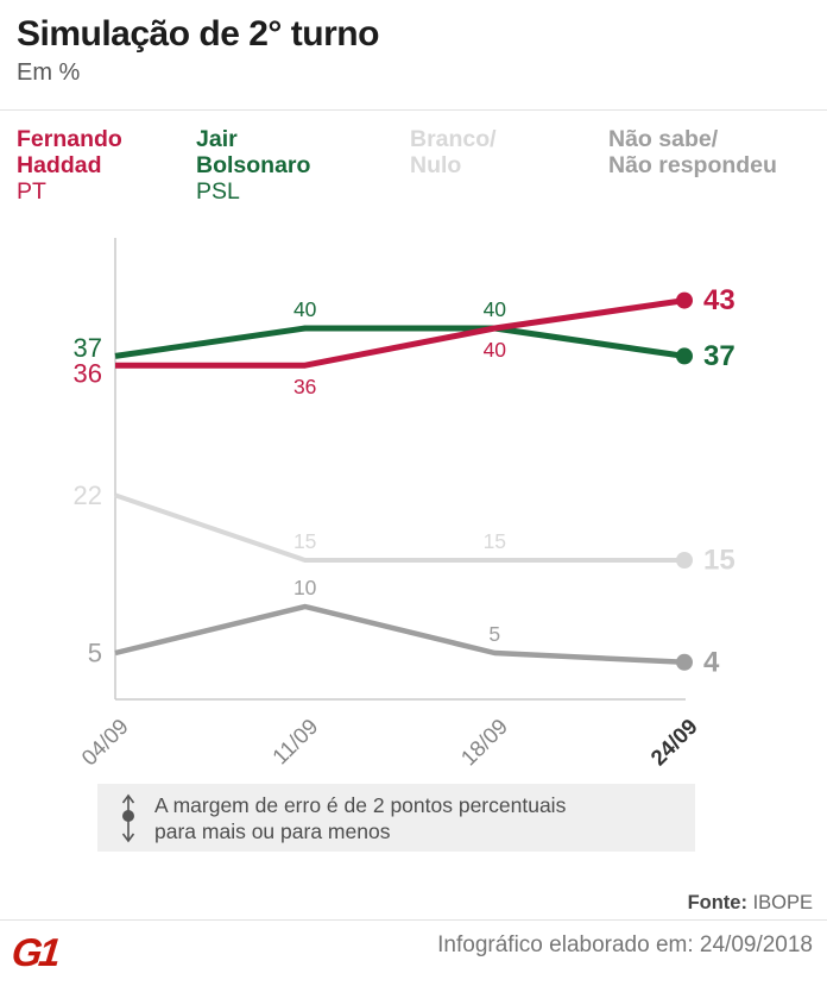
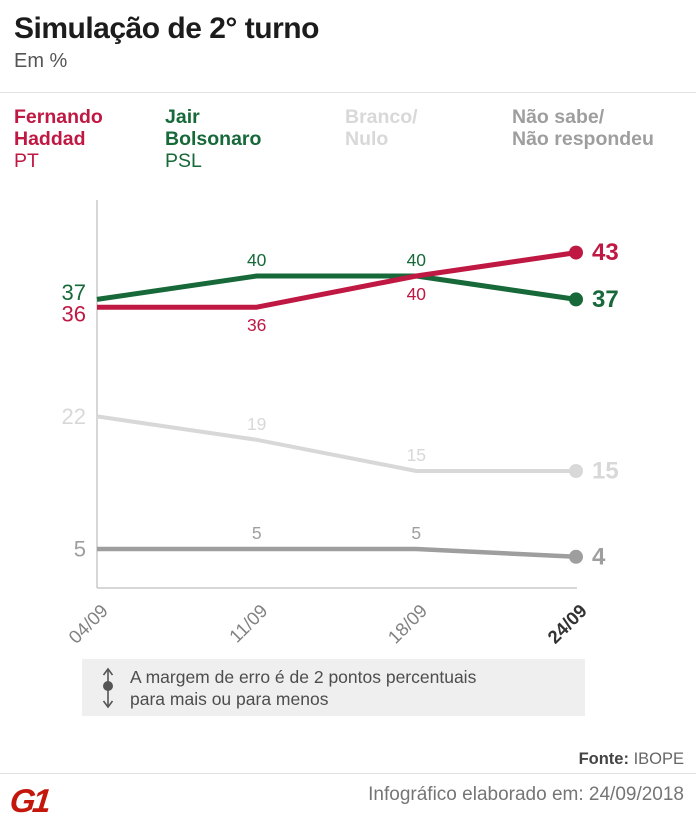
Branco/Nulo/11/09: 15 -> 19
Não sabe/Não respondeu/11/09: 10 -> 5
